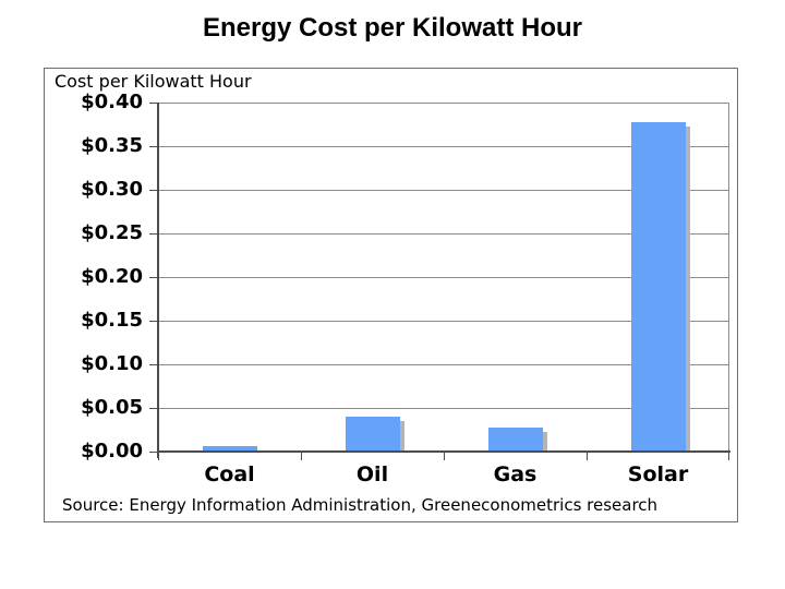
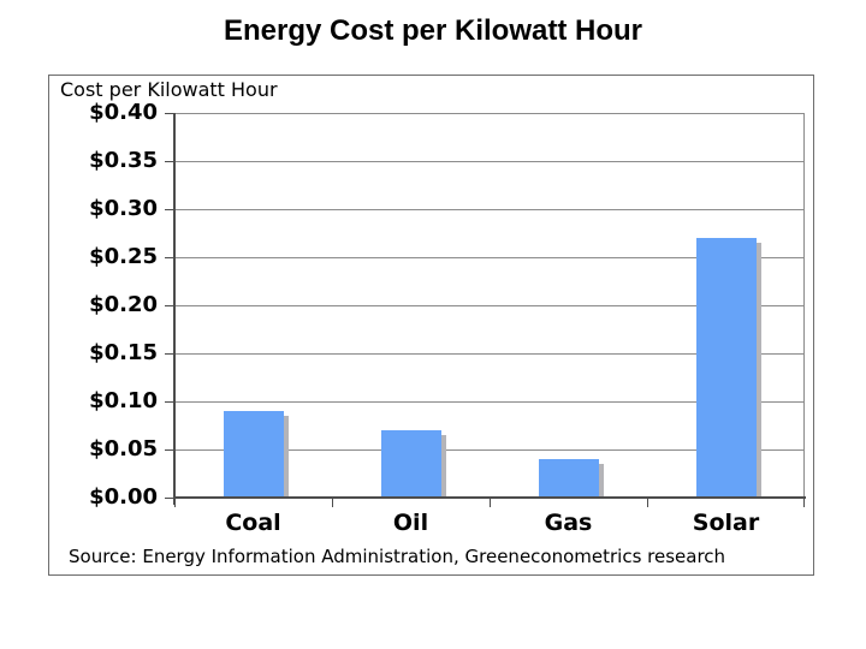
Coal: $0.01 -> $0.09
Oil: $0.04 -> $0.07
Gas: $0.03 -> $0.04
Solar: $0.38 -> $0.27
